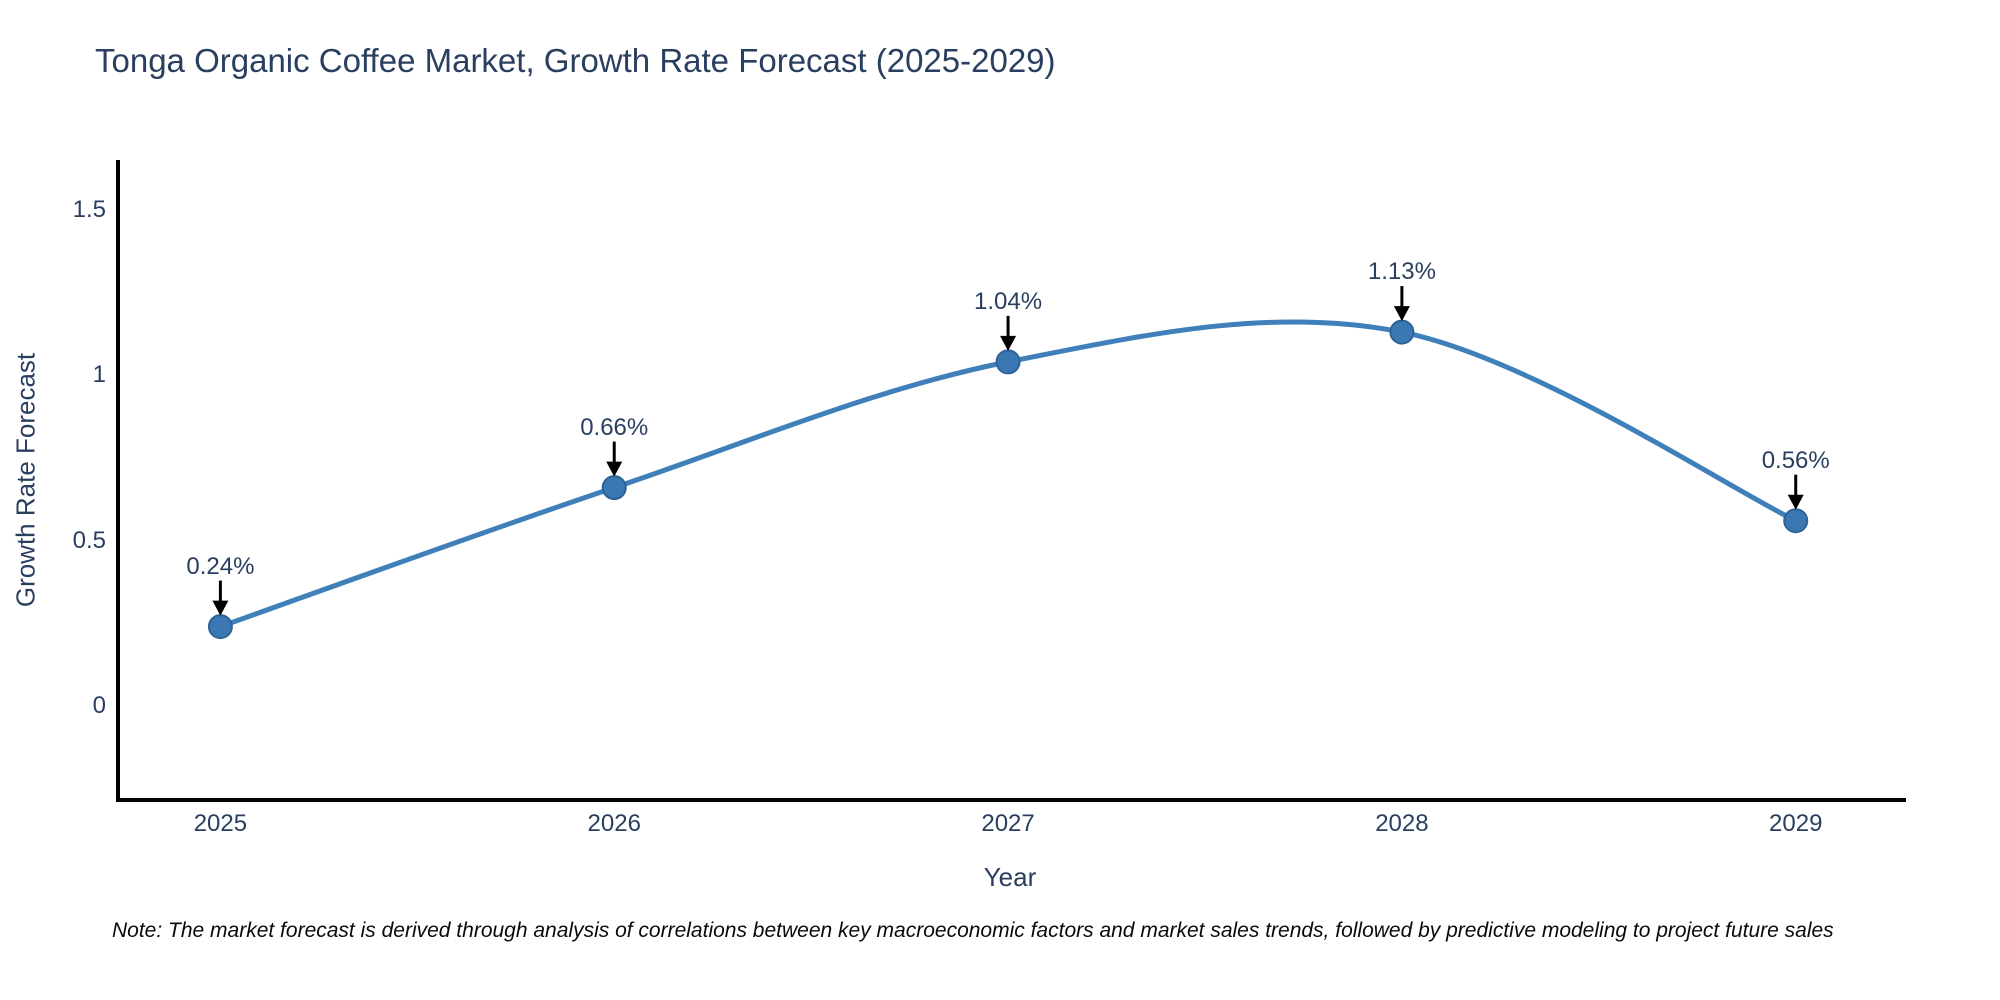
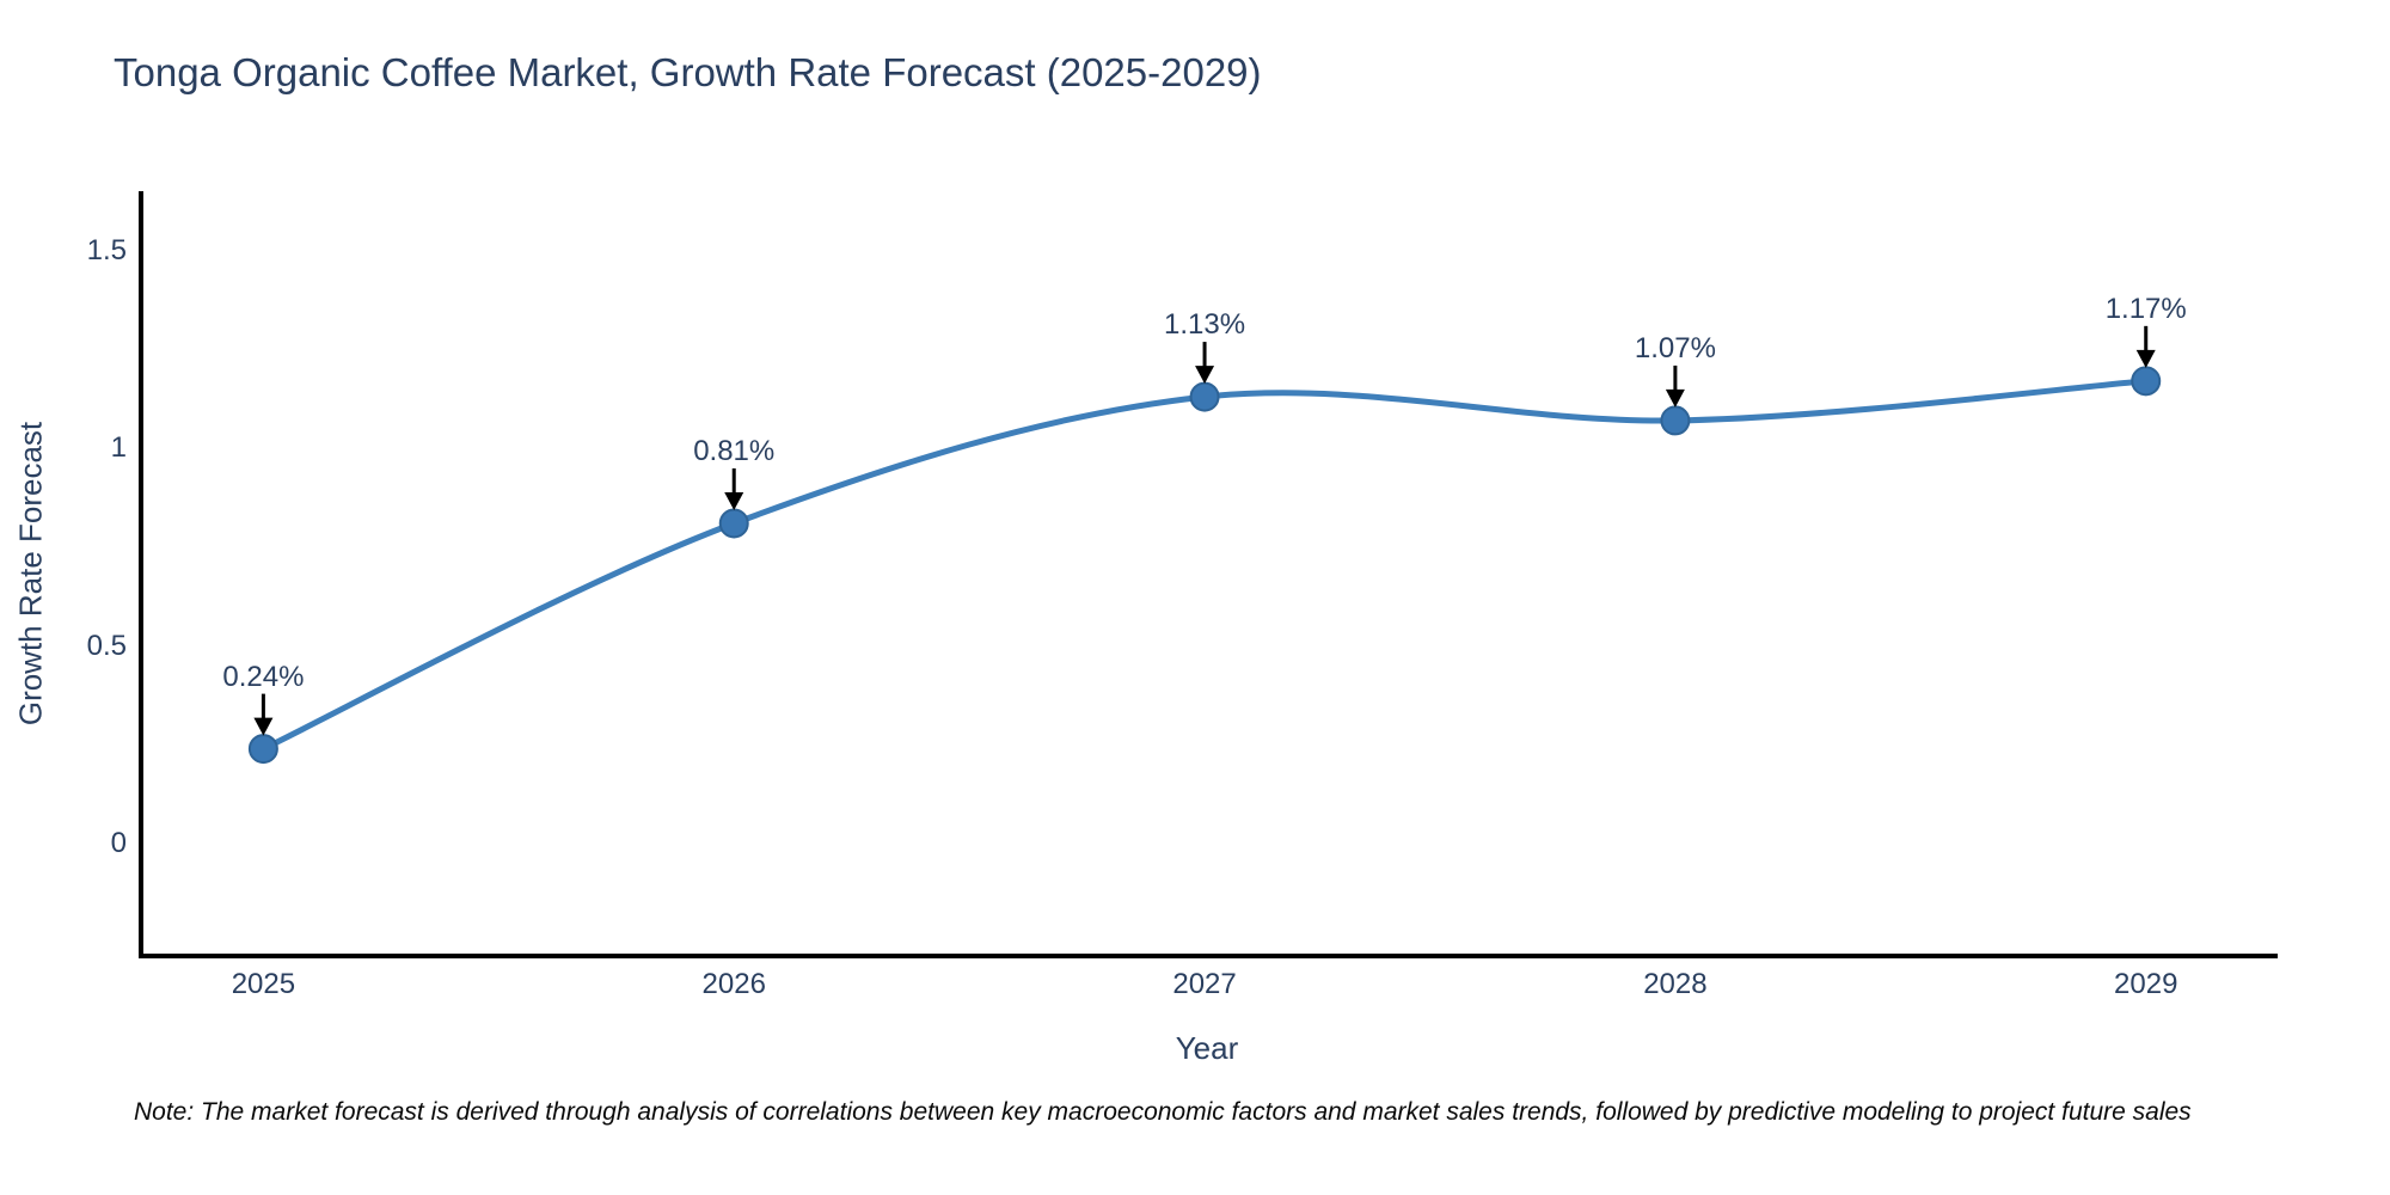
2026: 0.66% -> 0.81%
2027: 1.04% -> 1.13%
2028: 1.13% -> 1.07%
2029: 0.56% -> 1.17%
